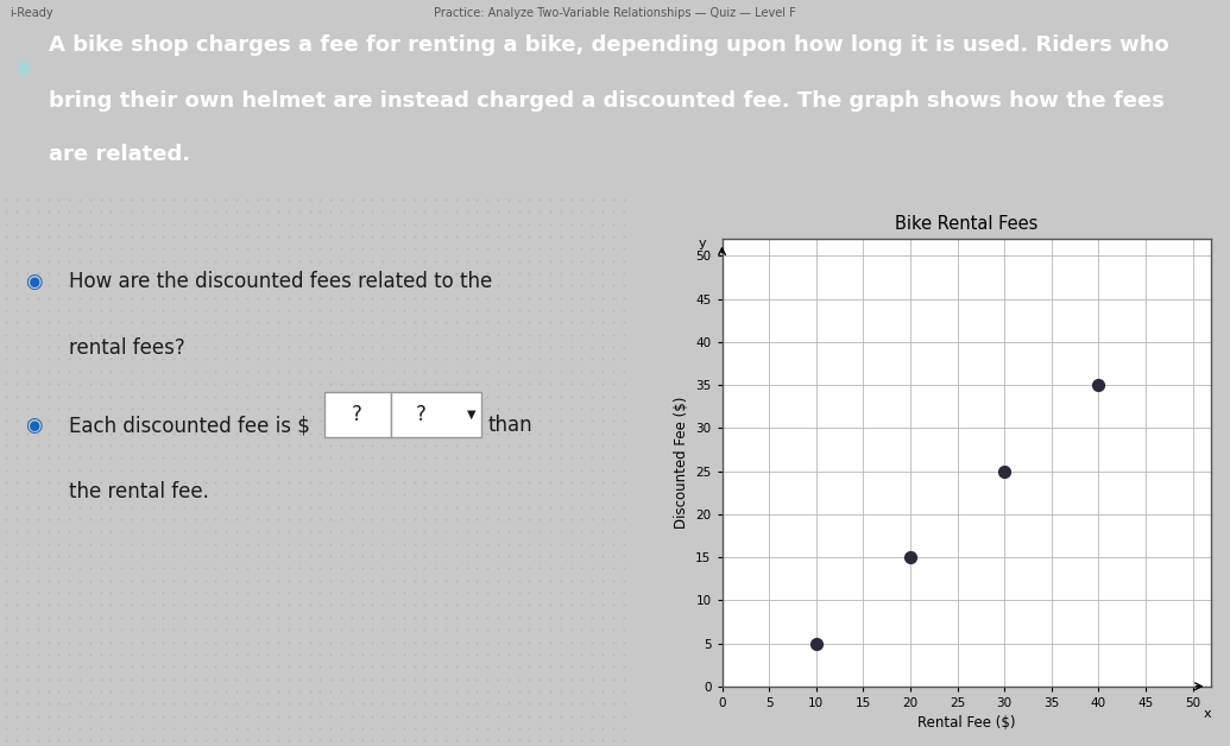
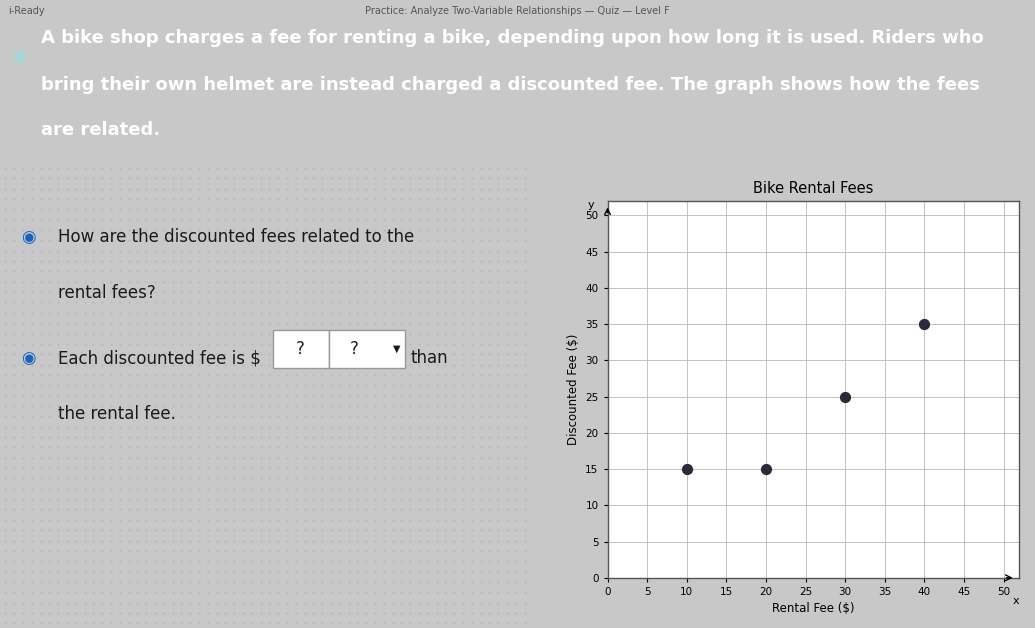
Bike Rental Fees/10: 5 -> 15
